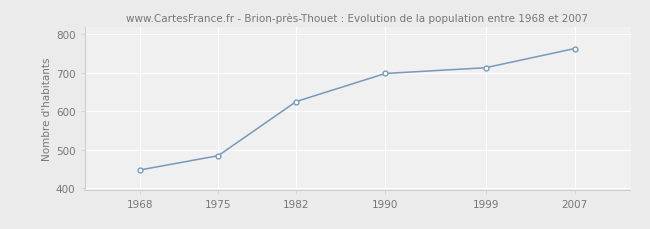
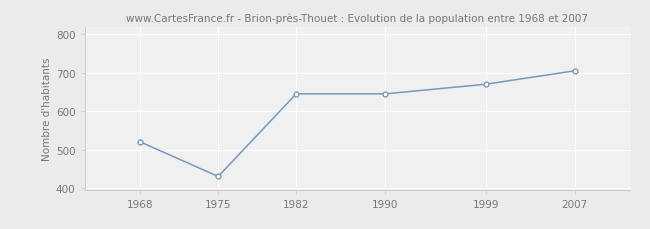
1968: 447 -> 520
1975: 484 -> 430
1982: 625 -> 645
1990: 698 -> 645
1999: 713 -> 670
2007: 763 -> 705
